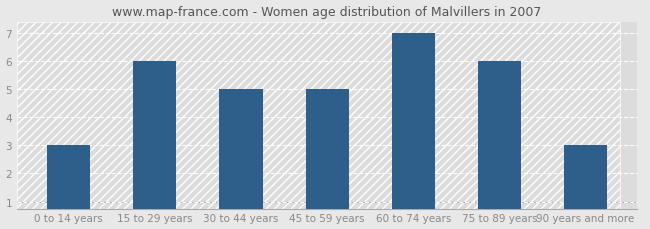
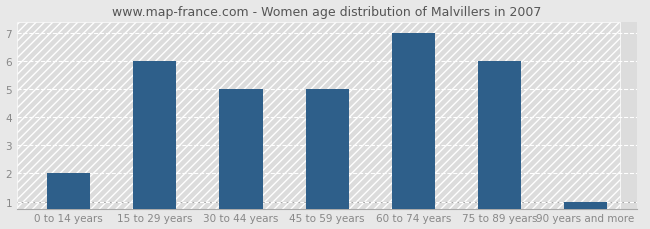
0 to 14 years: 3 -> 2
90 years and more: 3 -> 1
